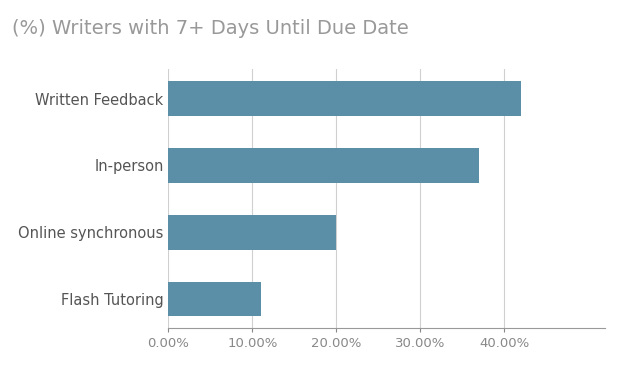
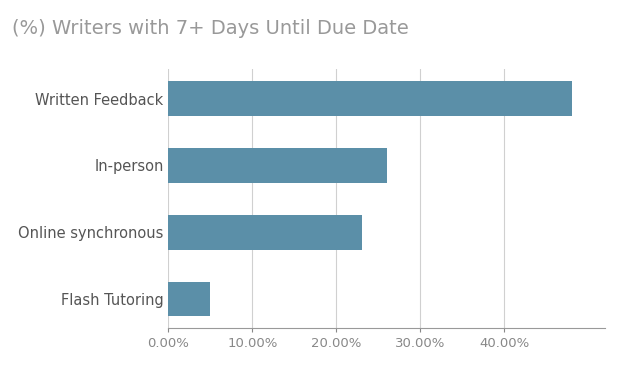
Written Feedback: 42% -> 48%
In-person: 37% -> 26%
Online synchronous: 20% -> 23%
Flash Tutoring: 11% -> 5%
